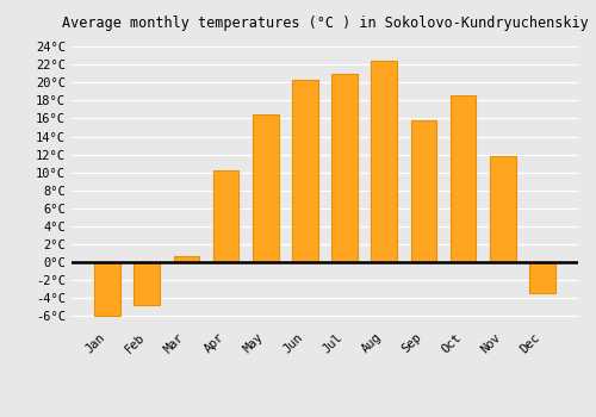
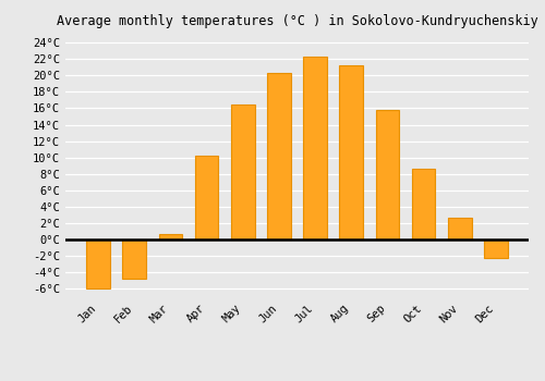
Jul: 21.0°C -> 22.3°C
Aug: 22.4°C -> 21.2°C
Oct: 18.6°C -> 8.6°C
Nov: 11.8°C -> 2.7°C
Dec: -3.4°C -> -2.2°C
